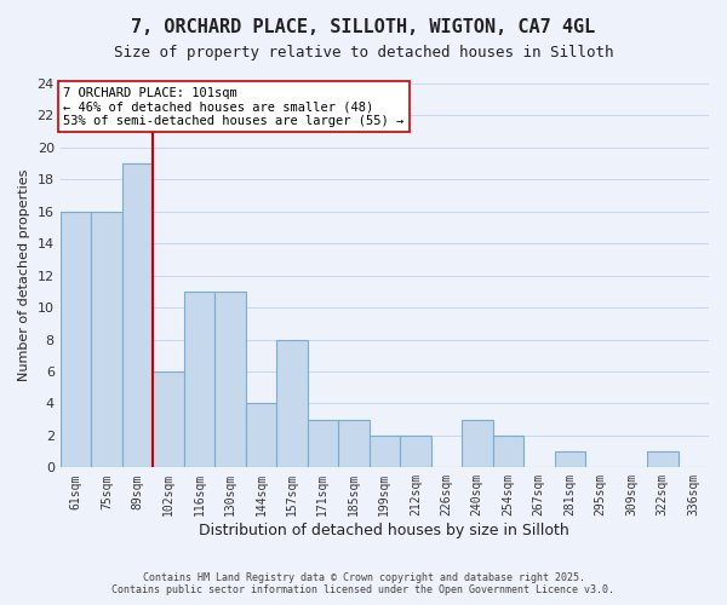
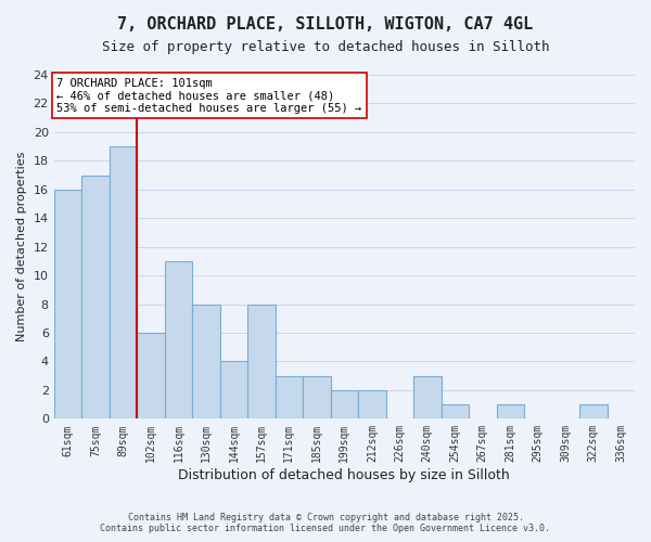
75sqm: 16 -> 17
130sqm: 11 -> 8
254sqm: 2 -> 1
